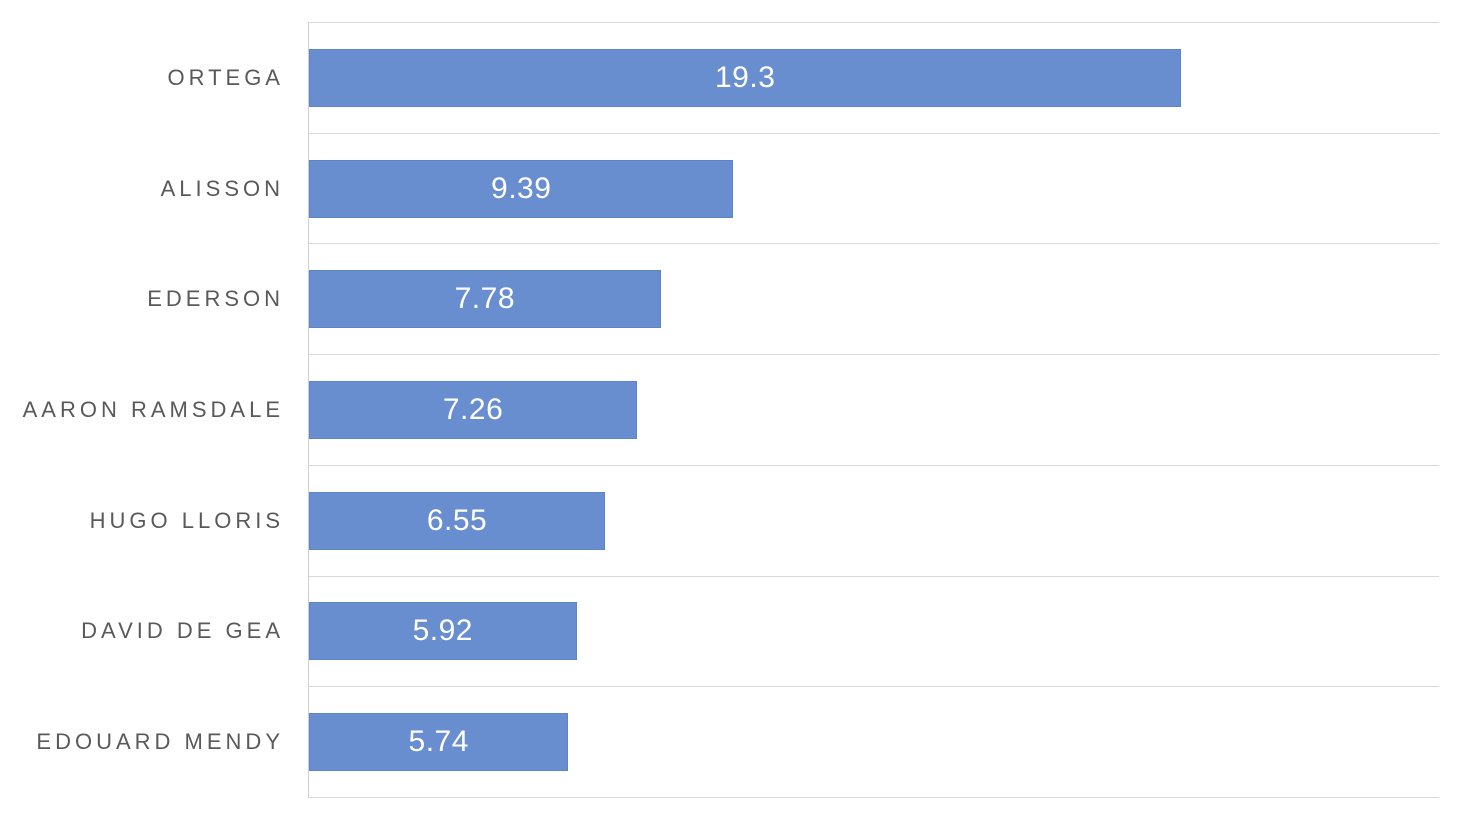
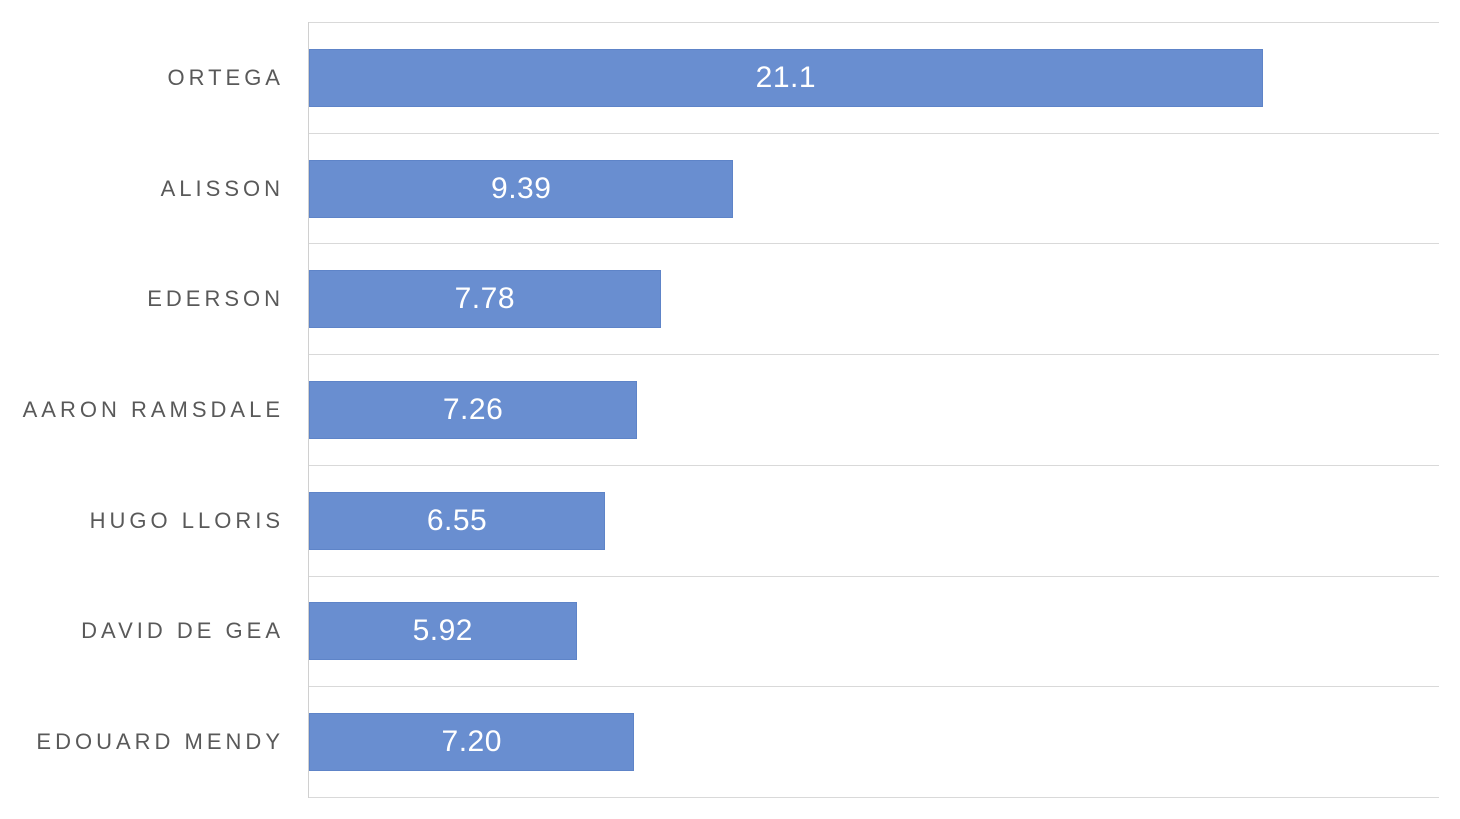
ORTEGA: 19.3 -> 21.1
EDOUARD MENDY: 5.74 -> 7.20
